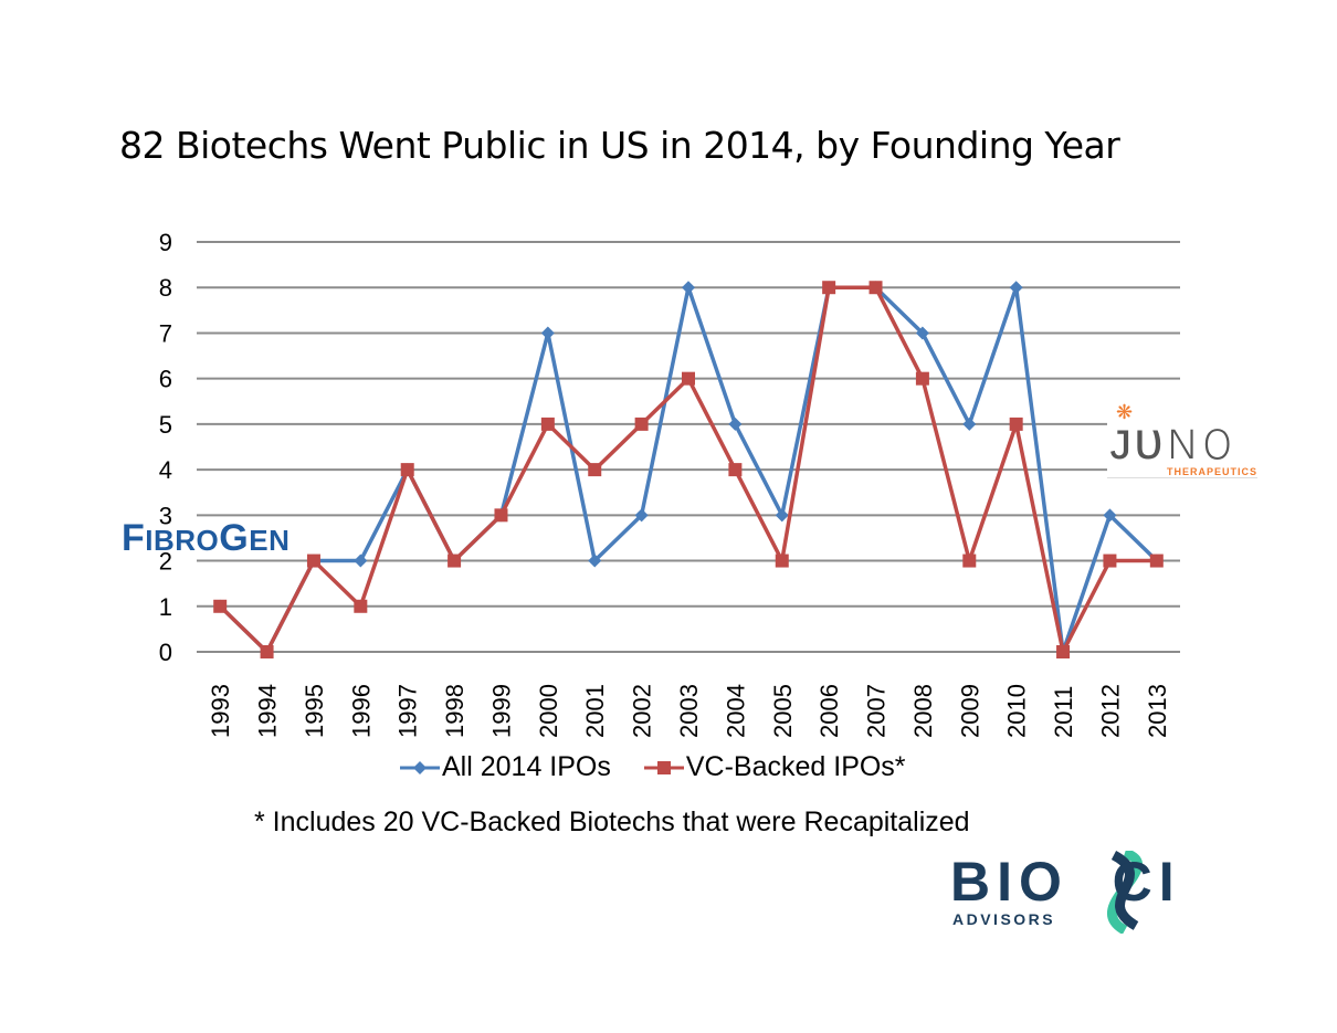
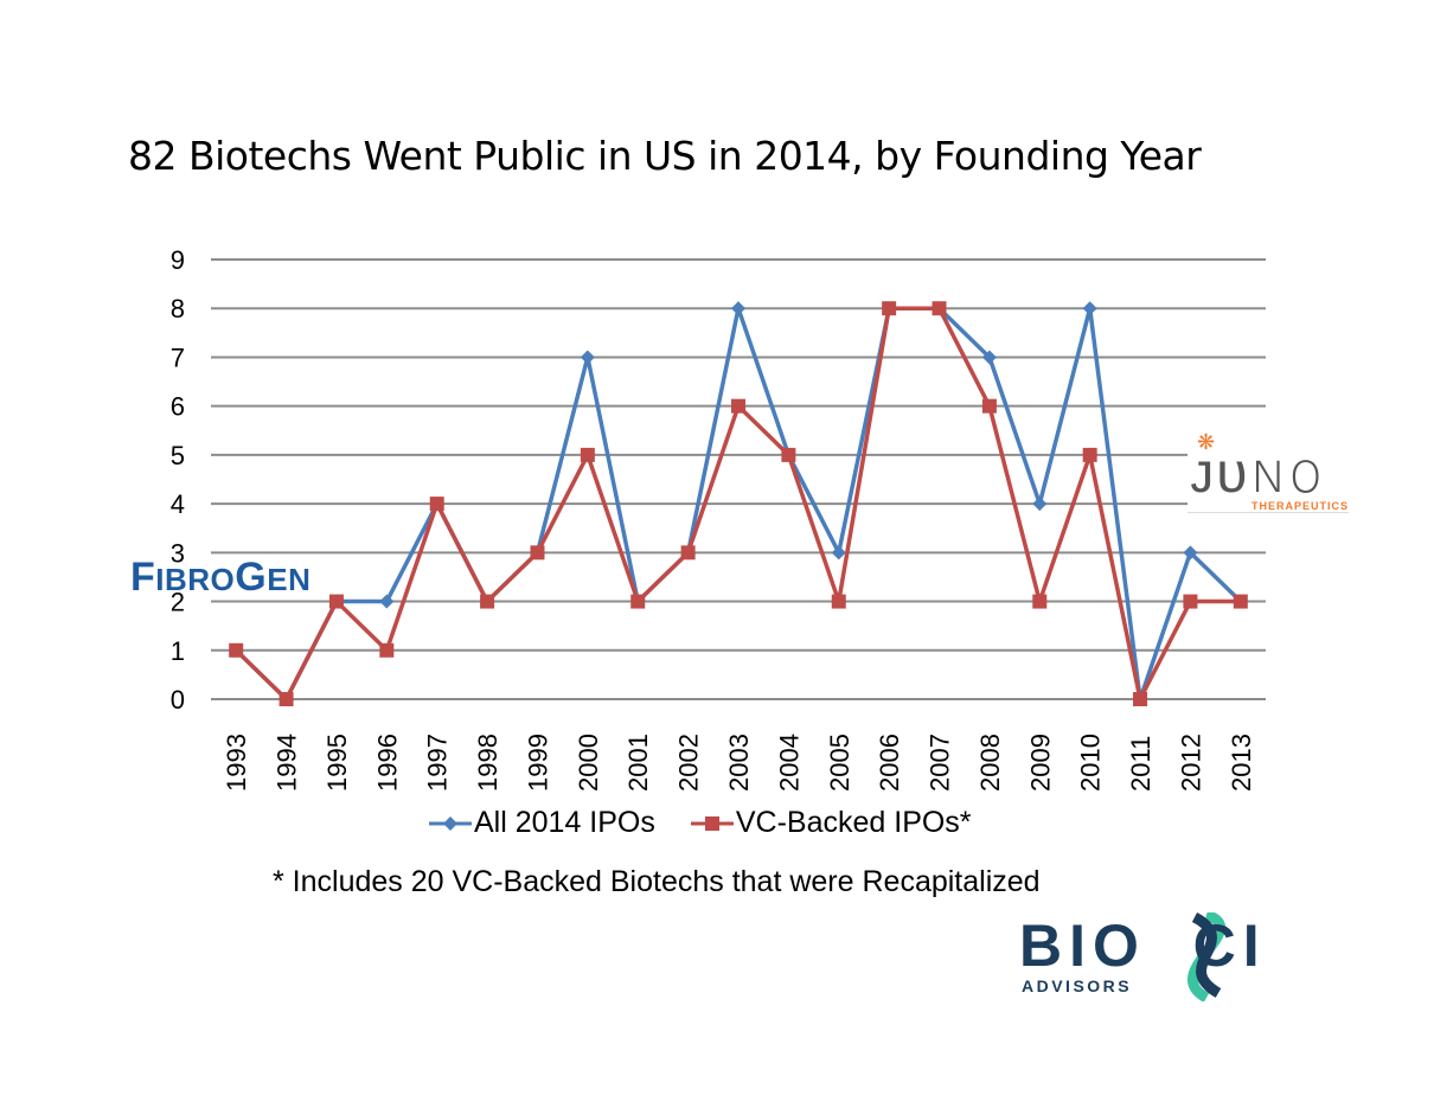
VC-Backed IPOs*/2001: 4 -> 2
VC-Backed IPOs*/2002: 5 -> 3
VC-Backed IPOs*/2004: 4 -> 5
All 2014 IPOs/2009: 5 -> 4
